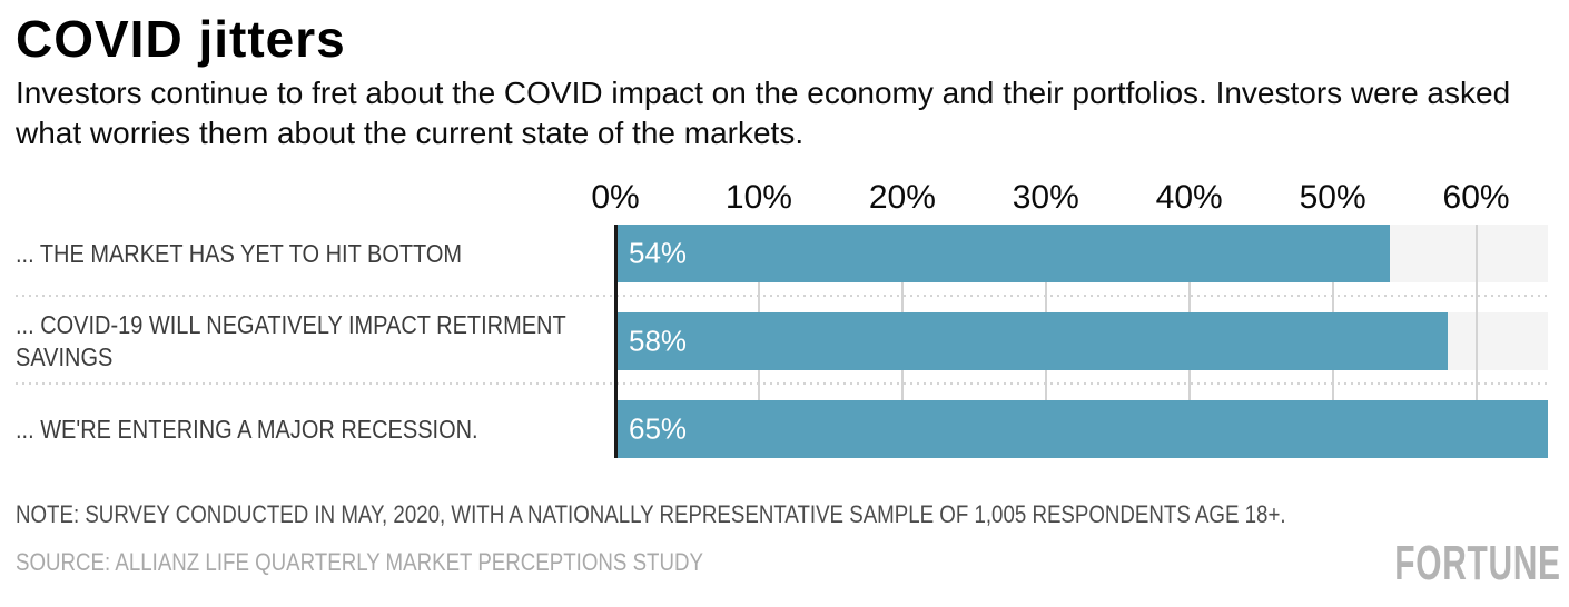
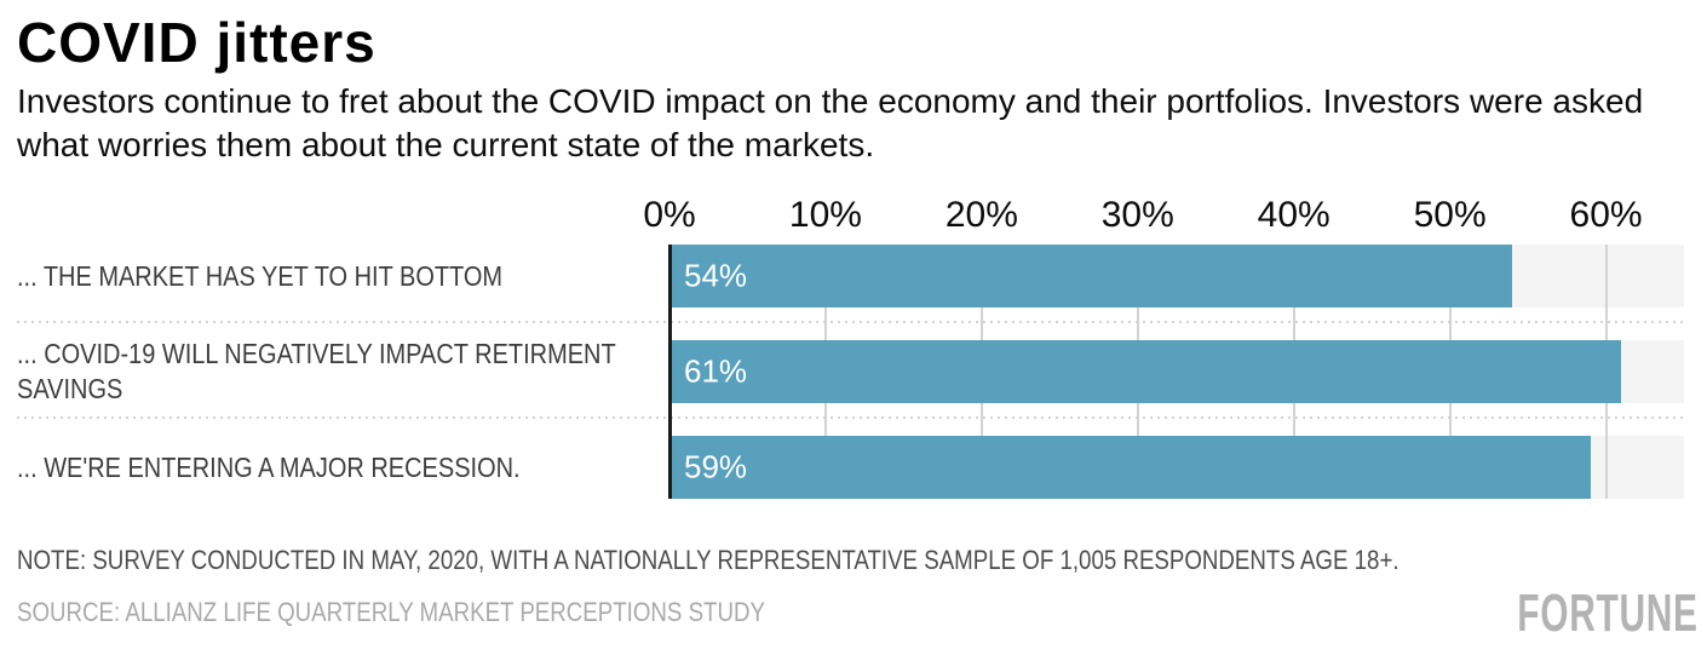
... COVID-19 WILL NEGATIVELY IMPACT RETIRMENT SAVINGS: 58% -> 61%
... WE'RE ENTERING A MAJOR RECESSION.: 65% -> 59%
